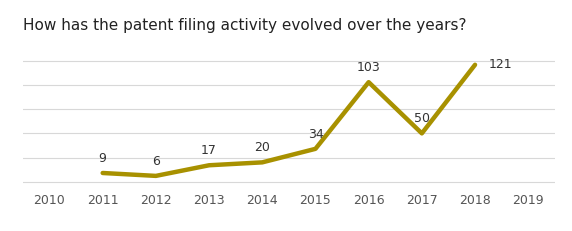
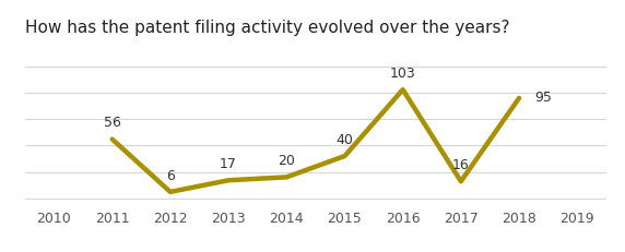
2011: 9 -> 56
2015: 34 -> 40
2017: 50 -> 16
2018: 121 -> 95
